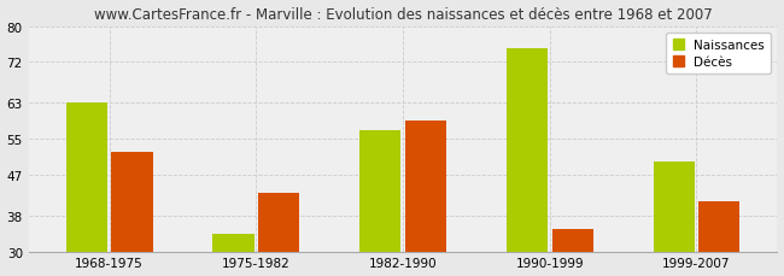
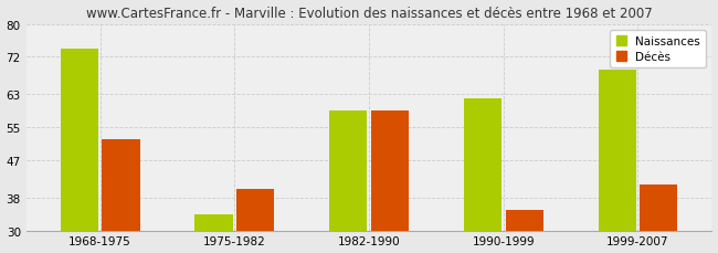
Naissances/1968-1975: 63 -> 74
Décès/1975-1982: 43 -> 40
Naissances/1982-1990: 57 -> 59
Naissances/1990-1999: 75 -> 62
Naissances/1999-2007: 50 -> 69
